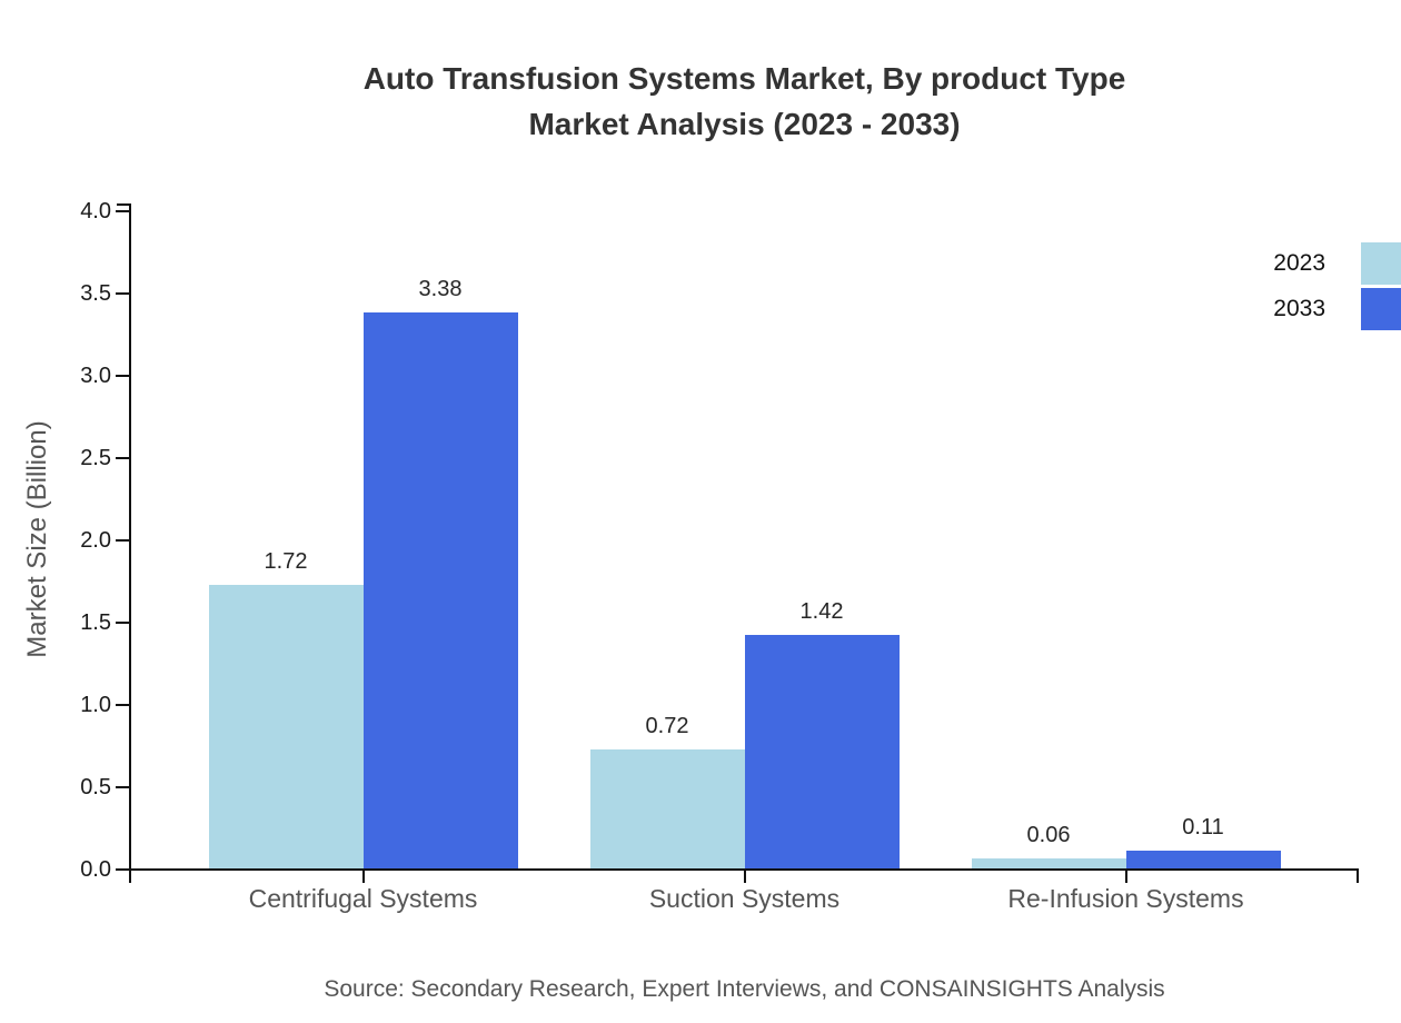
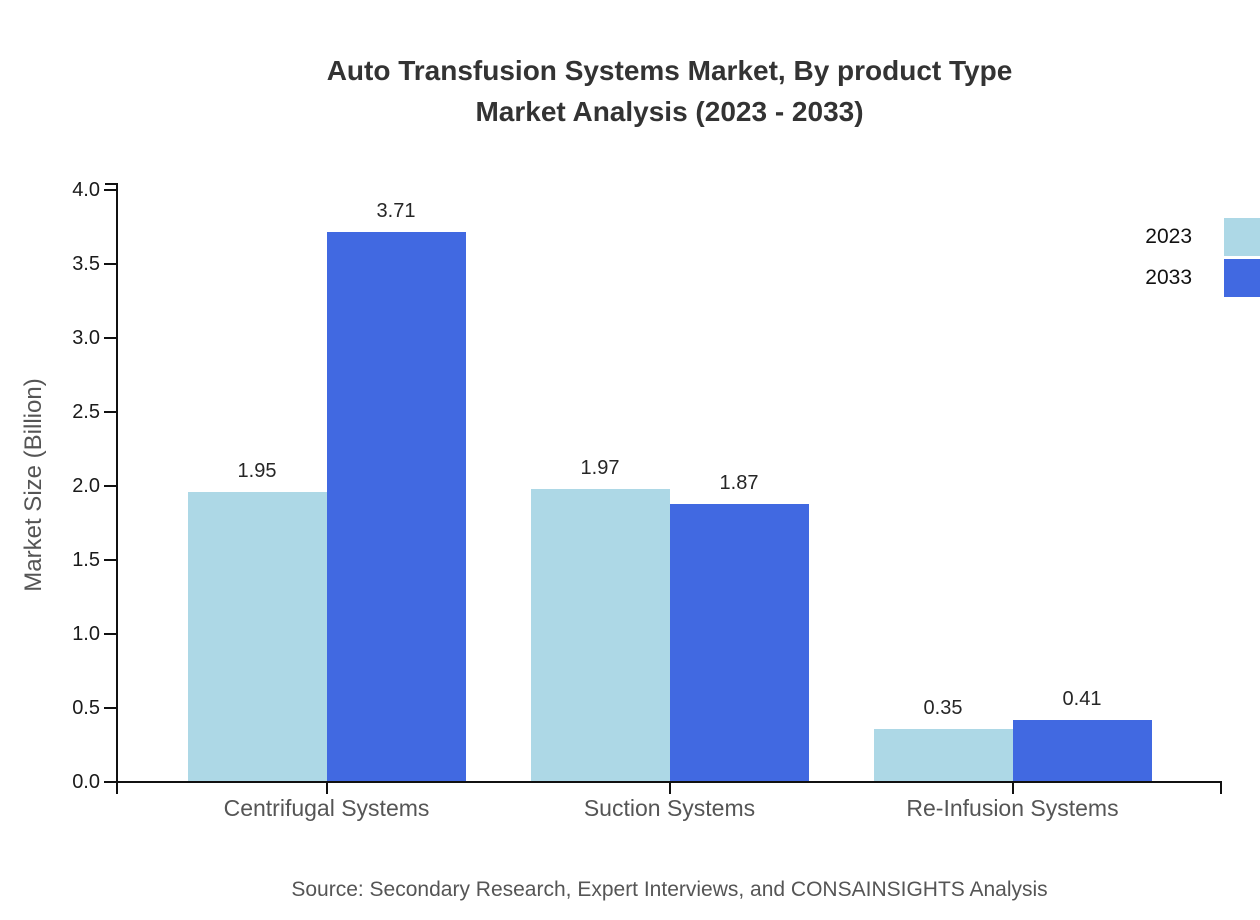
2023/Centrifugal Systems: 1.72 -> 1.95
2033/Centrifugal Systems: 3.38 -> 3.71
2023/Suction Systems: 0.72 -> 1.97
2033/Suction Systems: 1.42 -> 1.87
2023/Re-Infusion Systems: 0.06 -> 0.35
2033/Re-Infusion Systems: 0.11 -> 0.41
